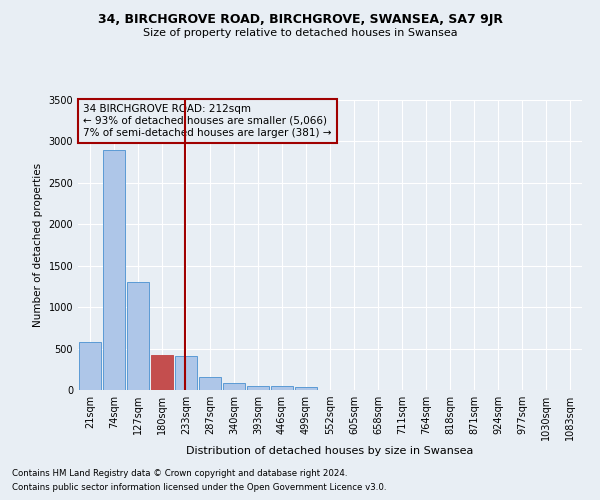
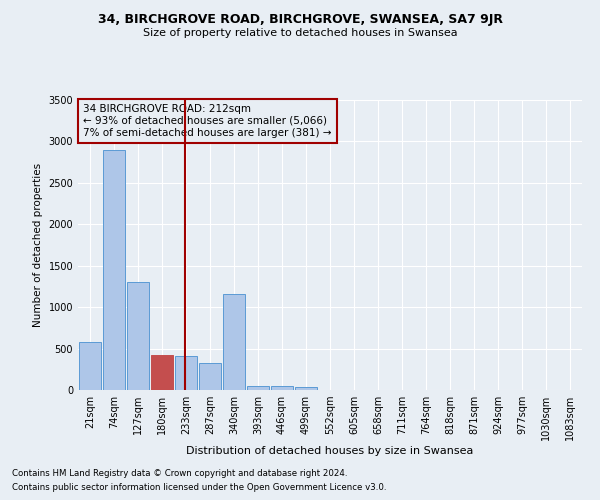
287sqm: 160 -> 320
340sqm: 80 -> 1160
